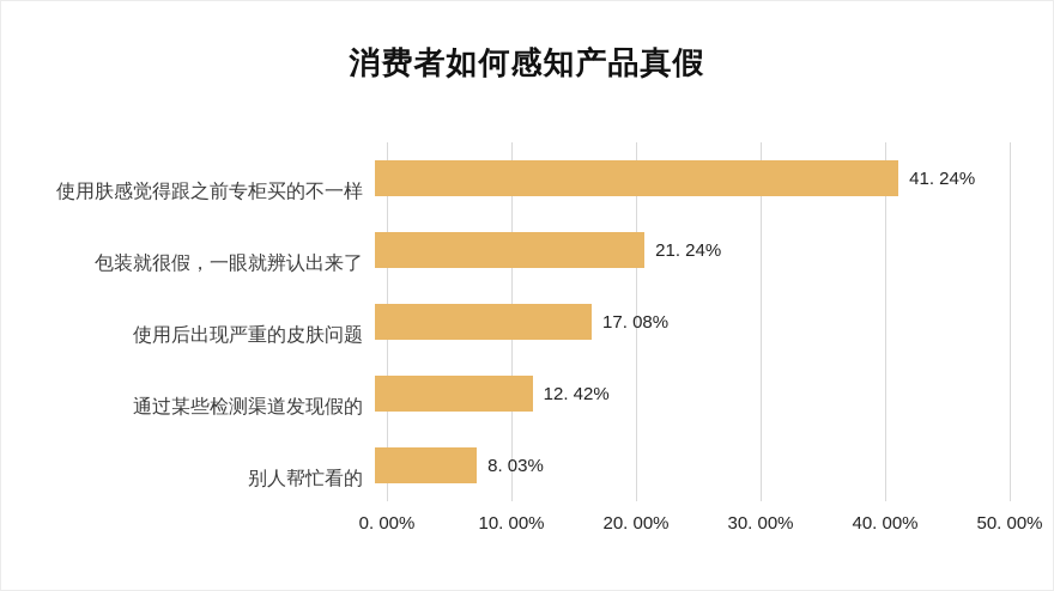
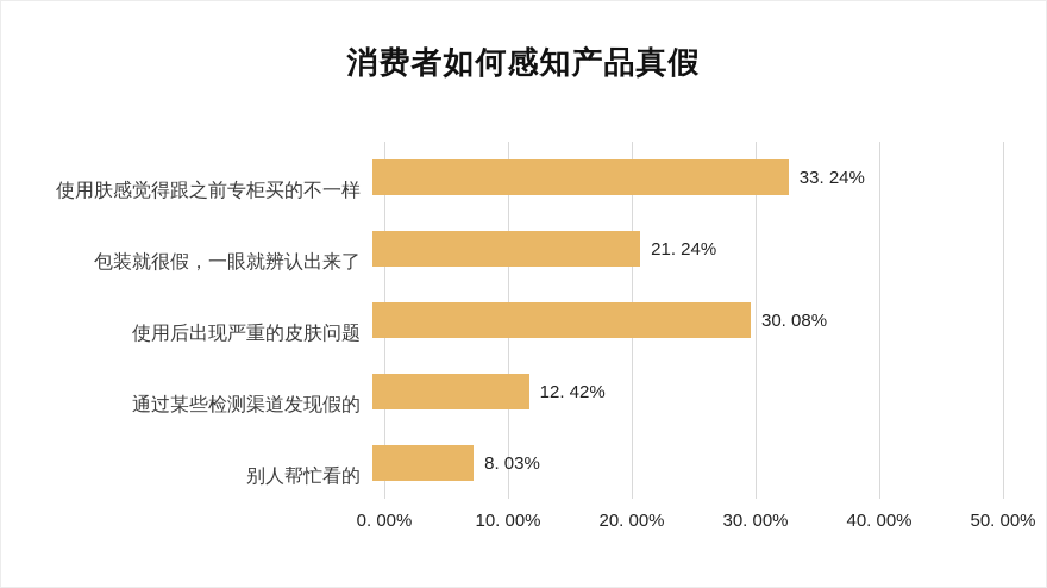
使用肤感觉得跟之前专柜买的不一样: 41 -> 33
使用后出现严重的皮肤问题: 17 -> 30
